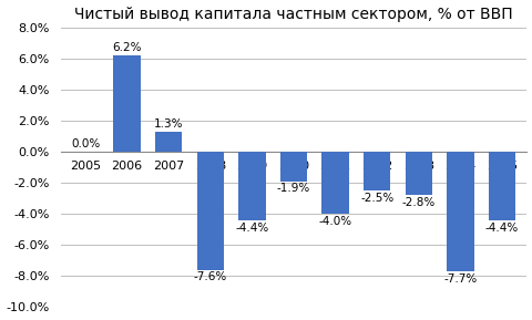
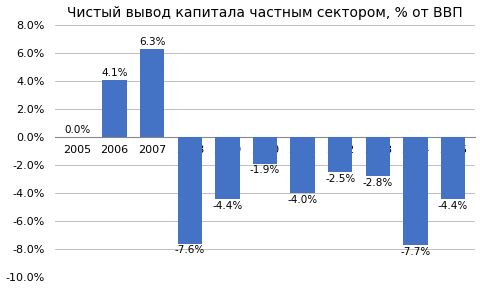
2006: 6.2% -> 4.1%
2007: 1.3% -> 6.3%
